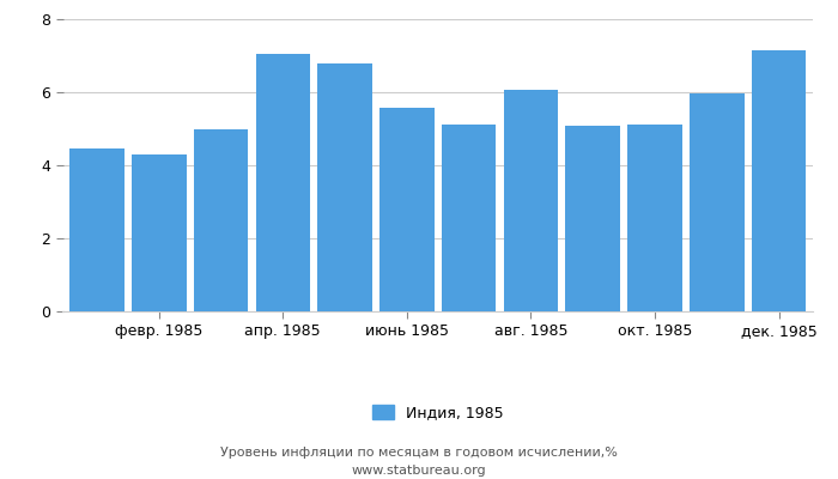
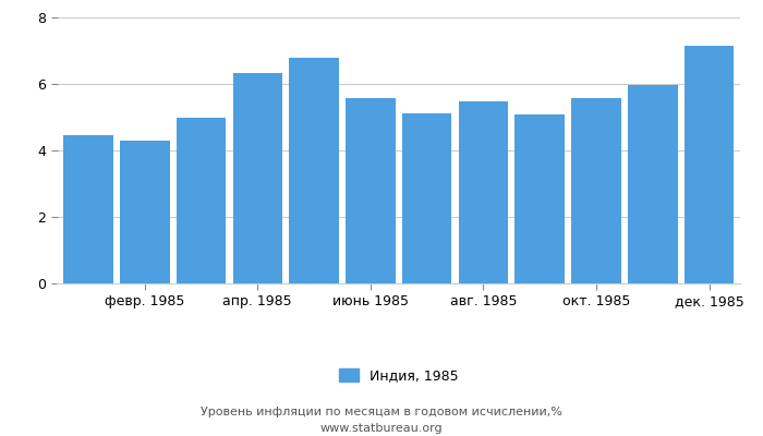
апр. 1985: 7.05 -> 6.32
авг. 1985: 6.05 -> 5.46
окт. 1985: 5.10 -> 5.56
